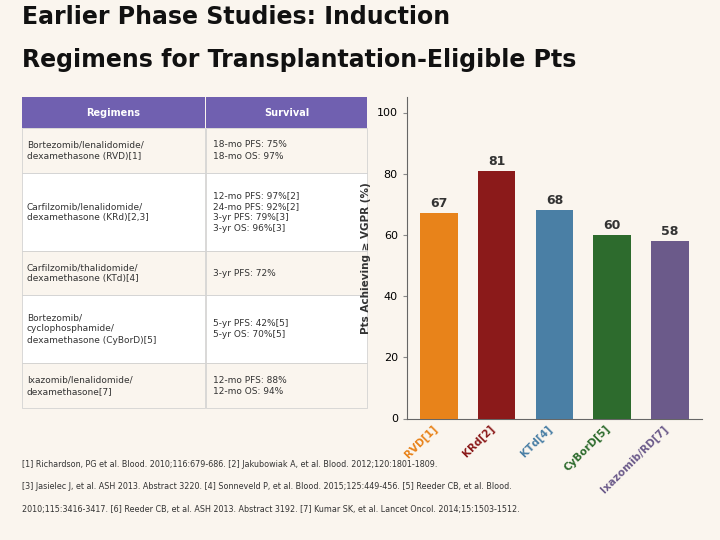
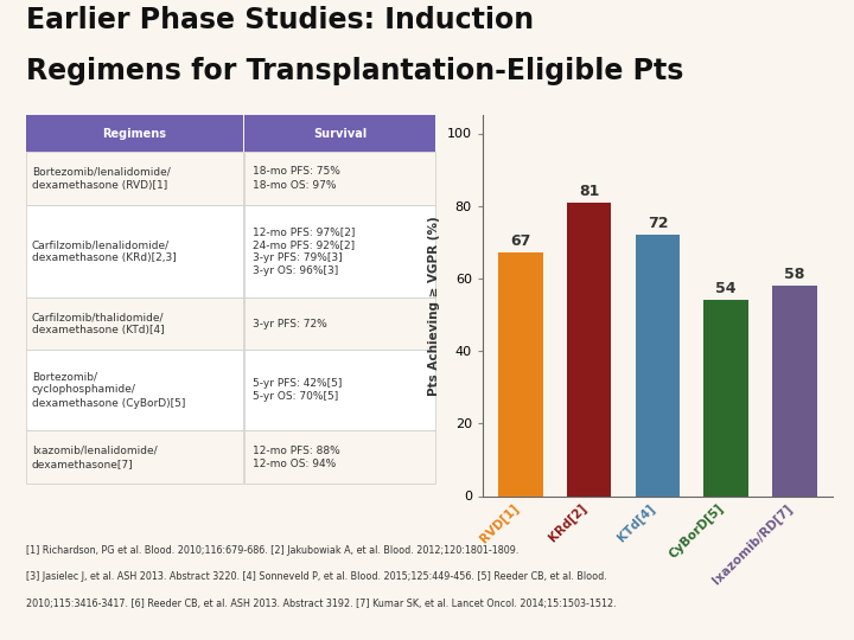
KTd[4]: 68 -> 72
CyBorD[5]: 60 -> 54
